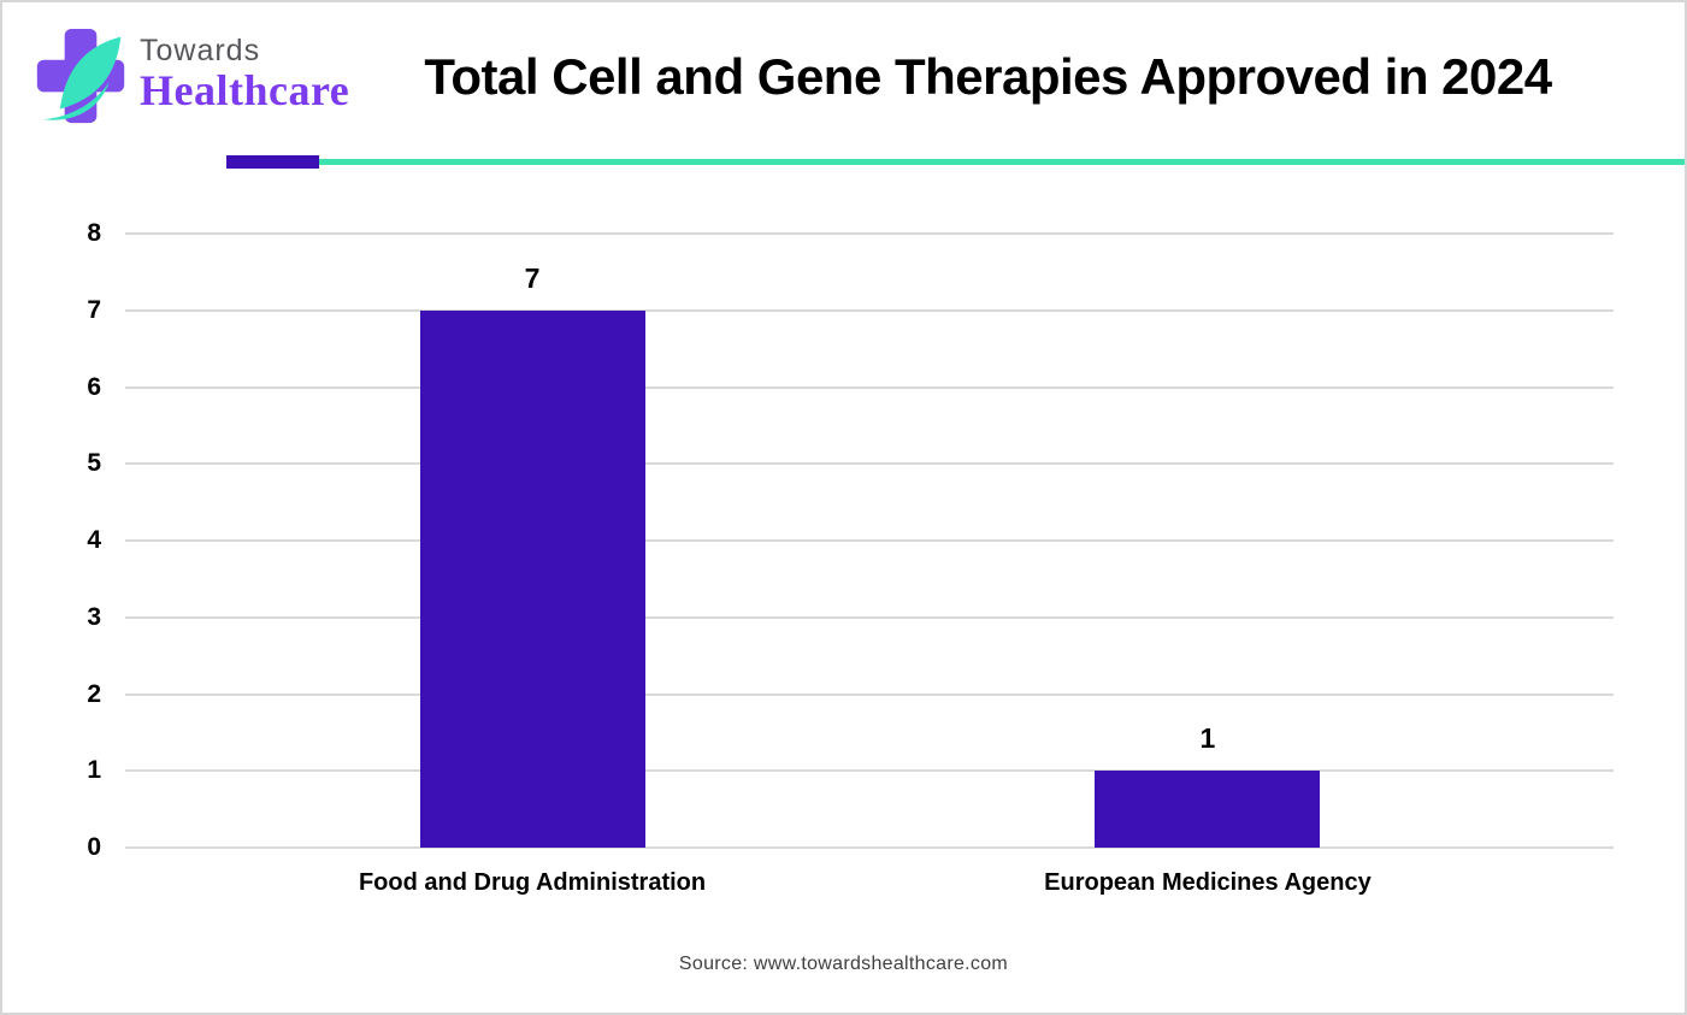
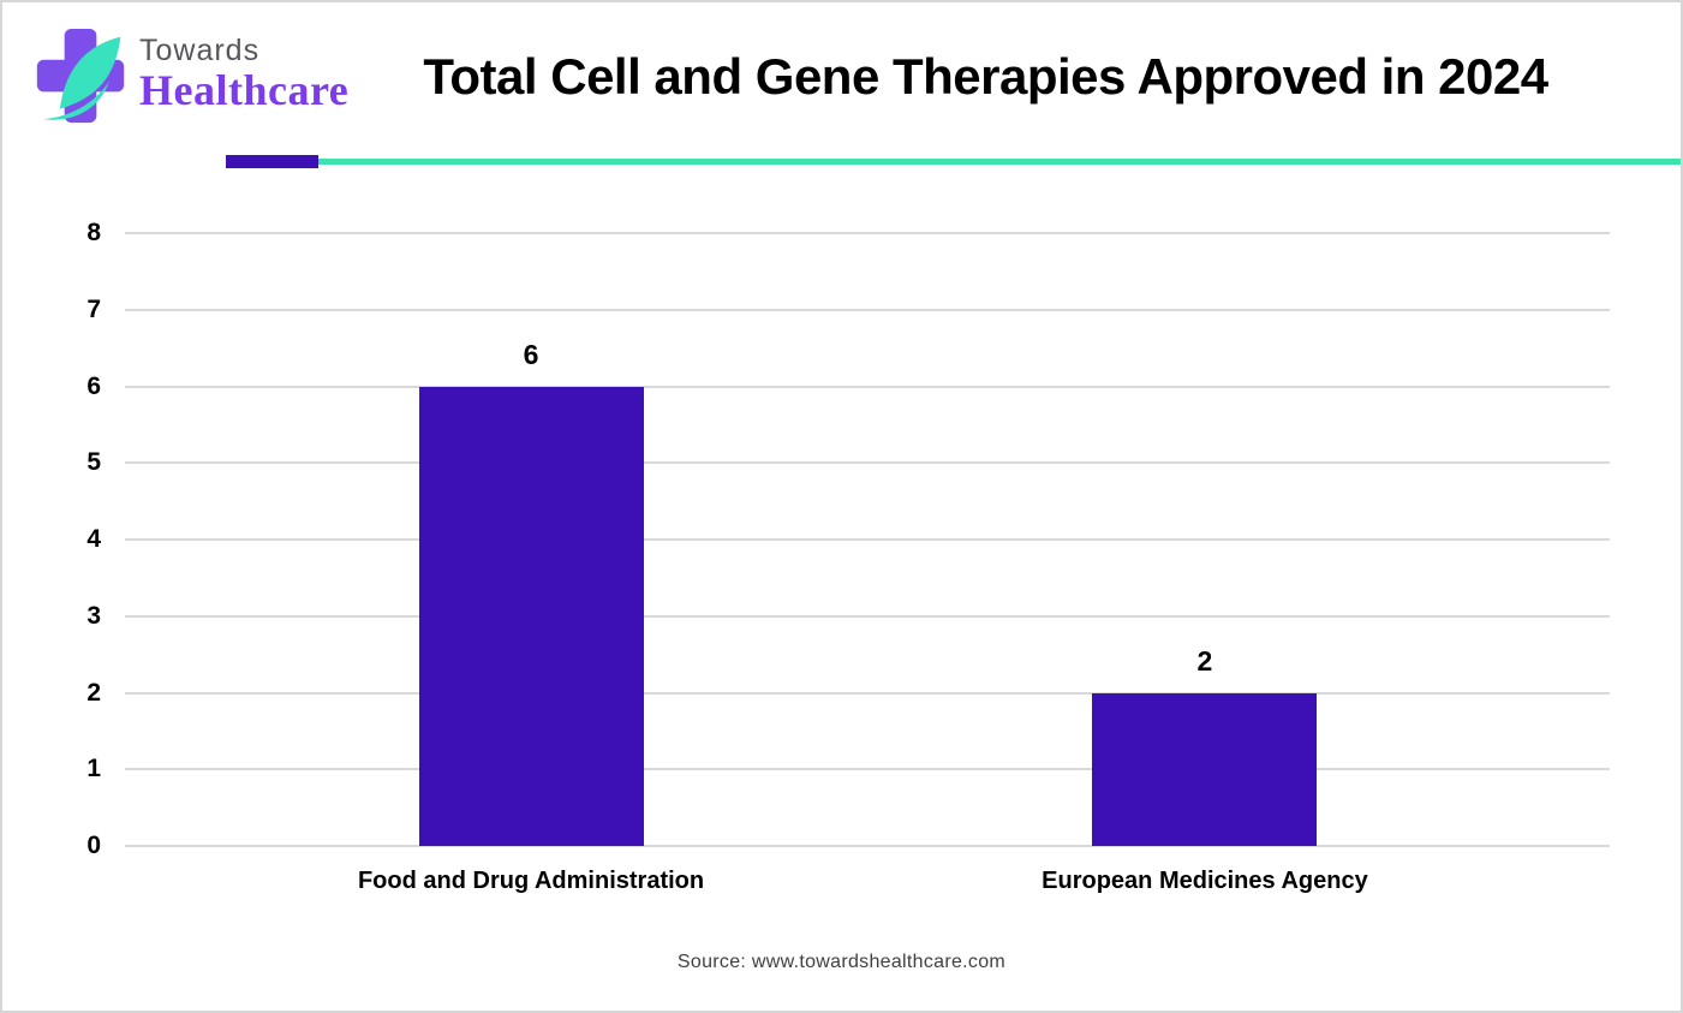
Food and Drug Administration: 7 -> 6
European Medicines Agency: 1 -> 2
